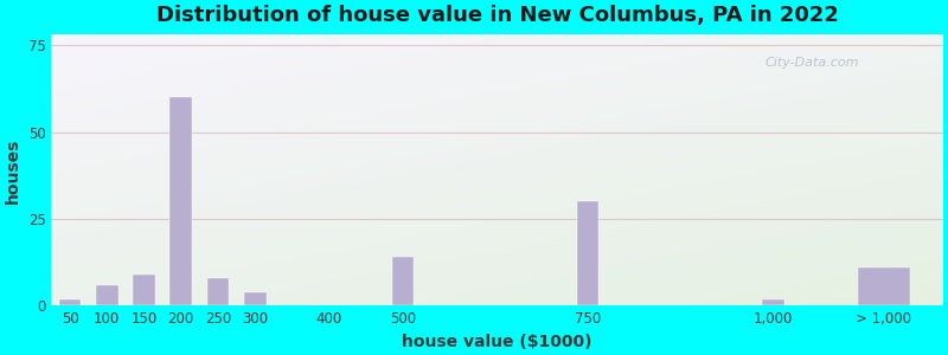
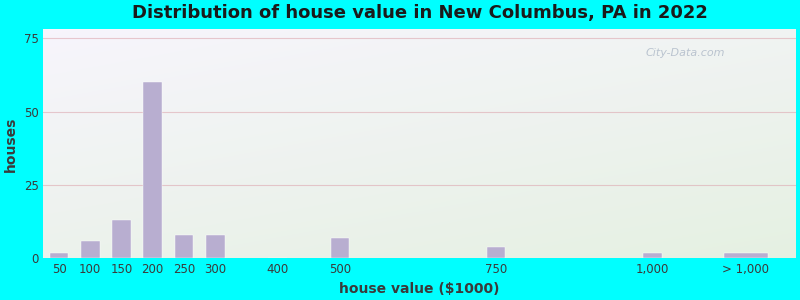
150: 9 -> 13
300: 4 -> 8
500: 14 -> 7
750: 30 -> 4
> 1,000: 11 -> 2
